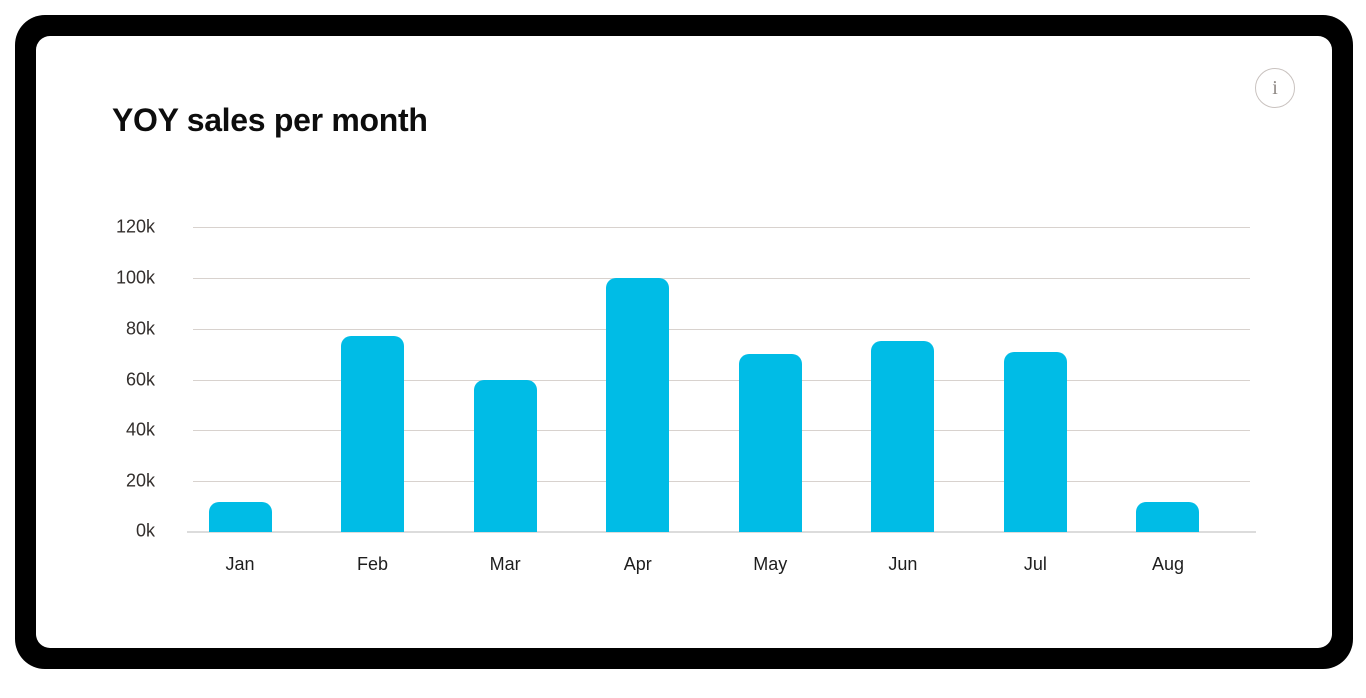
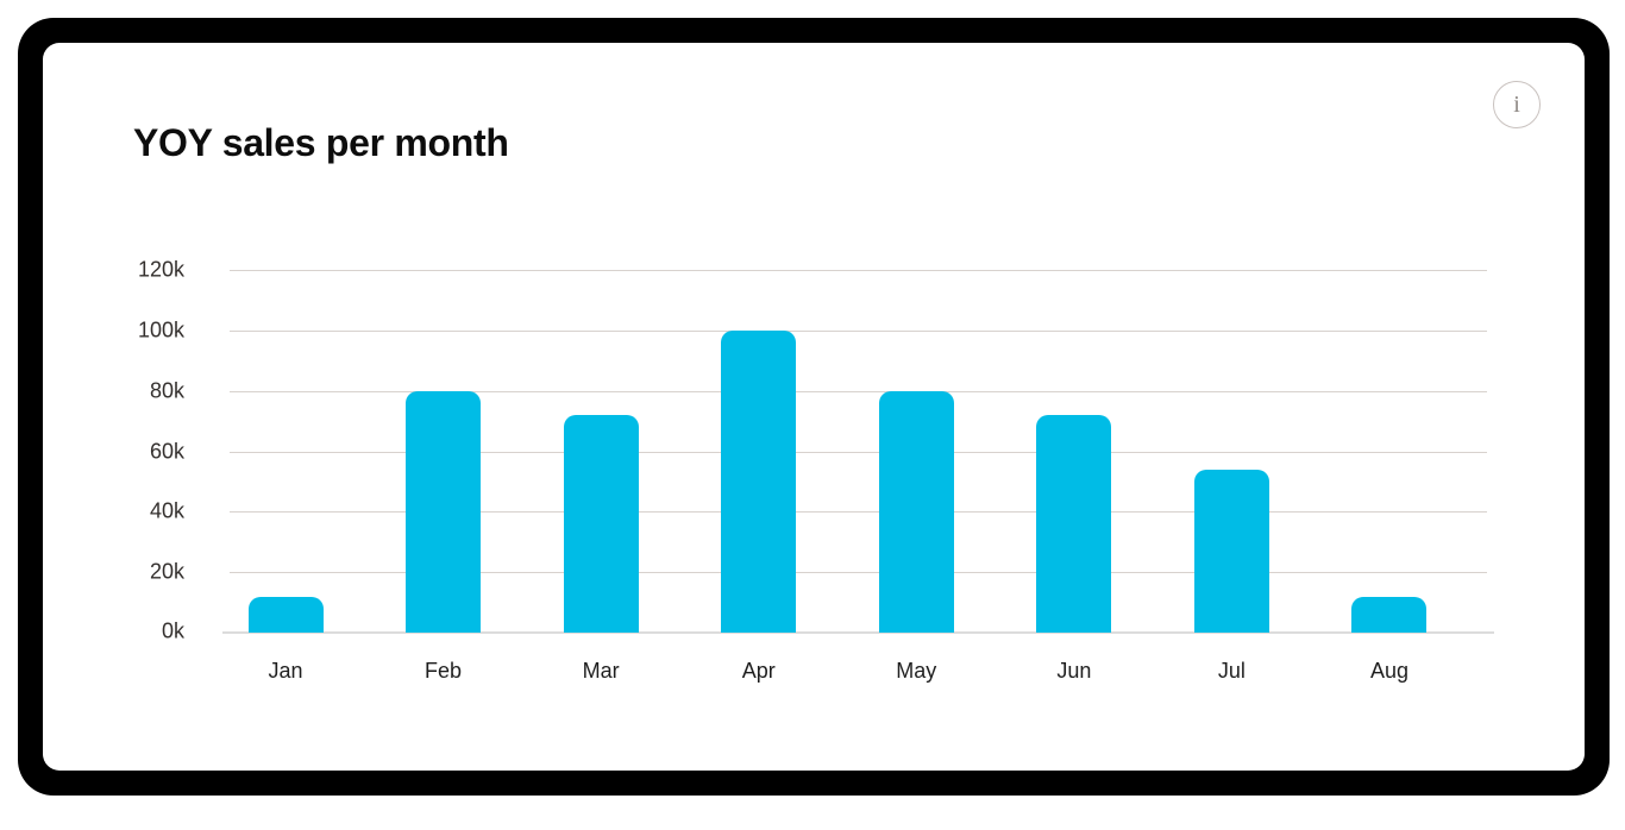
Feb: 77k -> 80k
Mar: 60k -> 72k
May: 70k -> 80k
Jun: 75k -> 72k
Jul: 71k -> 54k
